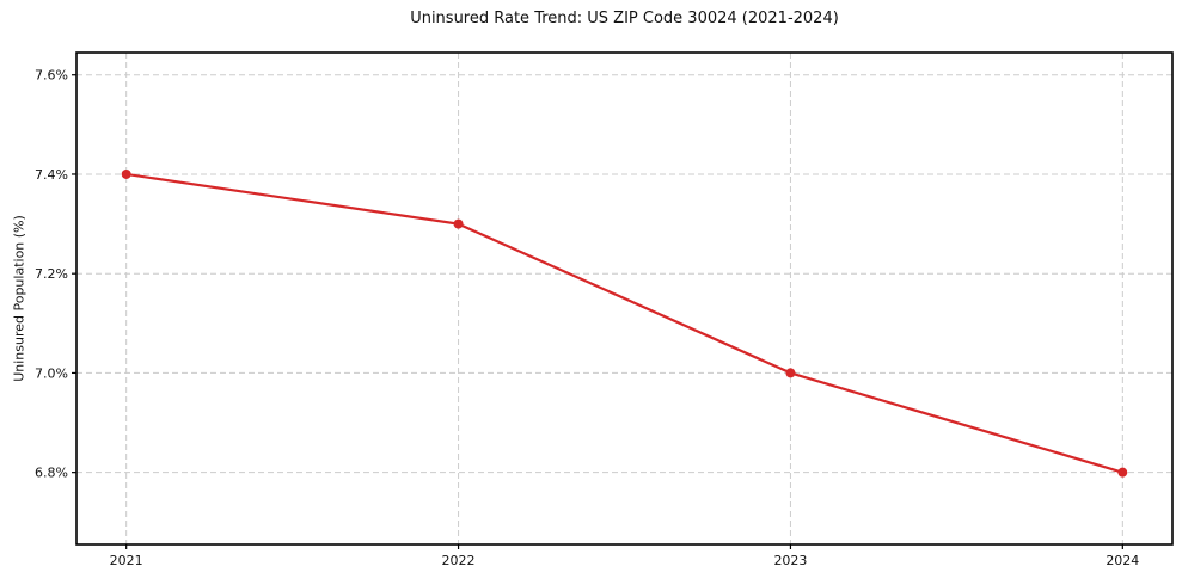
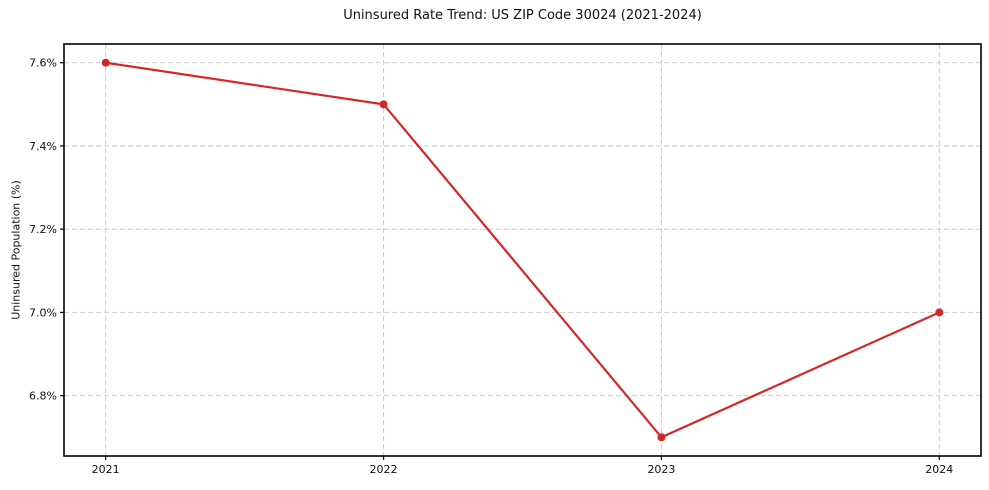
2021: 7.4% -> 7.6%
2022: 7.3% -> 7.5%
2023: 7.0% -> 6.7%
2024: 6.8% -> 7.0%
